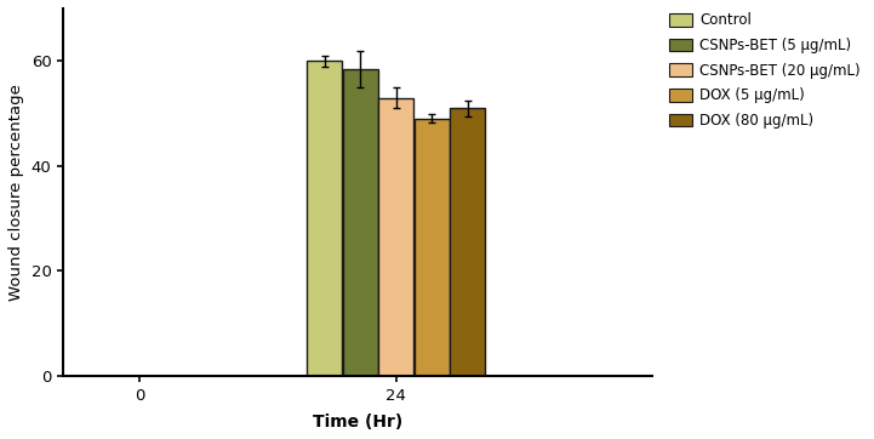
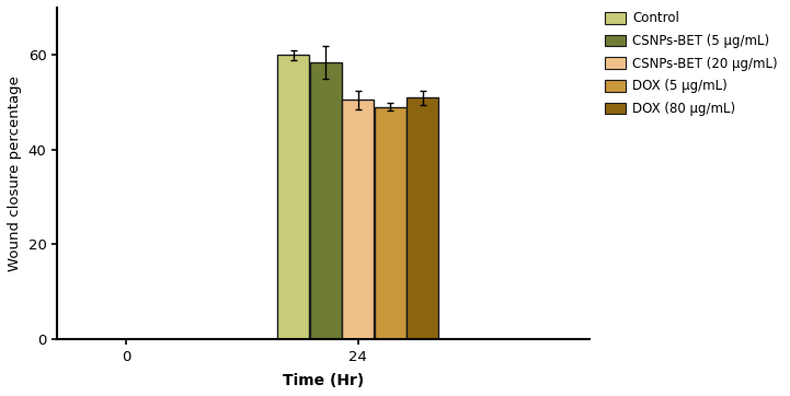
24: 53.0 -> 50.5
